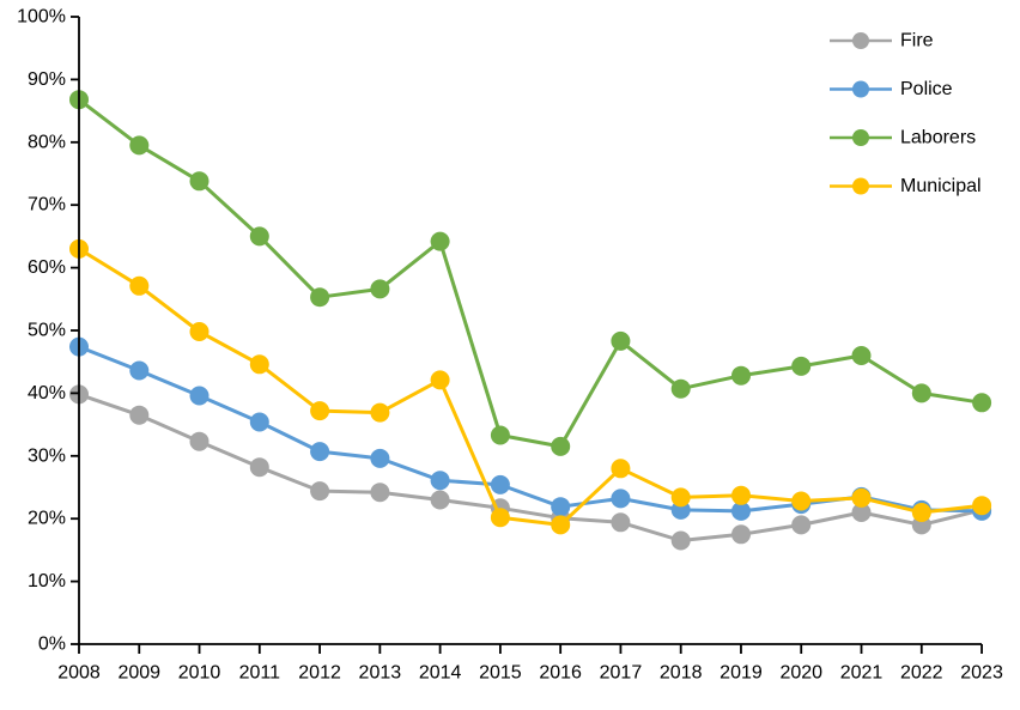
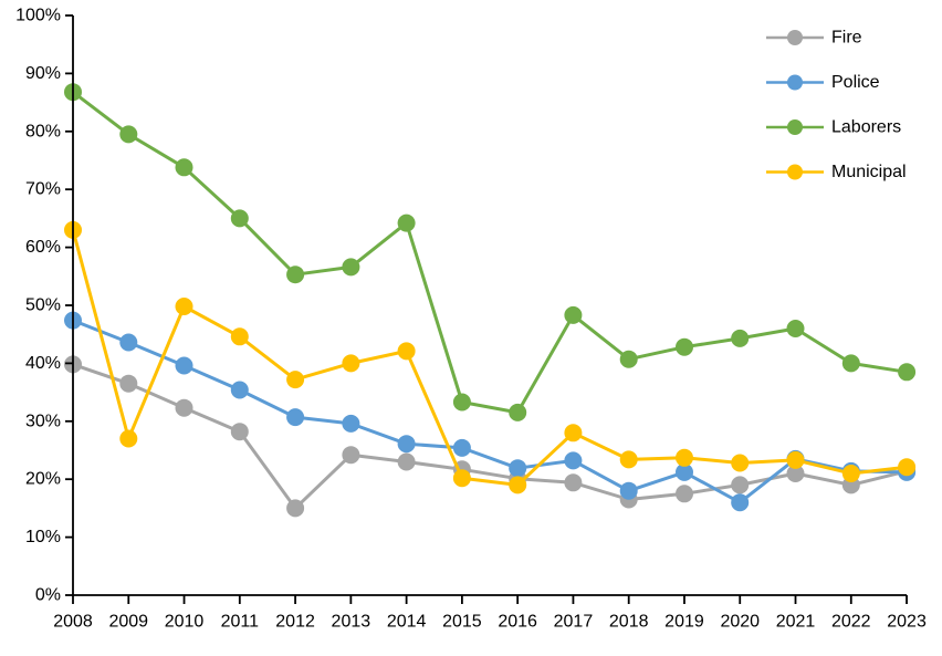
Municipal/2009: 57% -> 27%
Fire/2012: 24% -> 15%
Municipal/2013: 37% -> 40%
Police/2018: 21% -> 18%
Police/2020: 22% -> 16%
